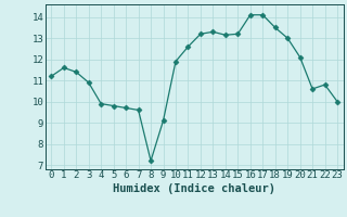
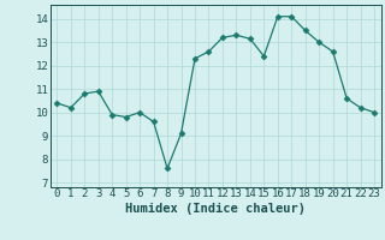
0: 11.2 -> 10.4
1: 11.6 -> 10.2
2: 11.4 -> 10.8
6: 9.7 -> 10.0
8: 7.2 -> 7.6
10: 11.9 -> 12.3
15: 13.2 -> 12.4
20: 12.1 -> 12.6
22: 10.8 -> 10.2
